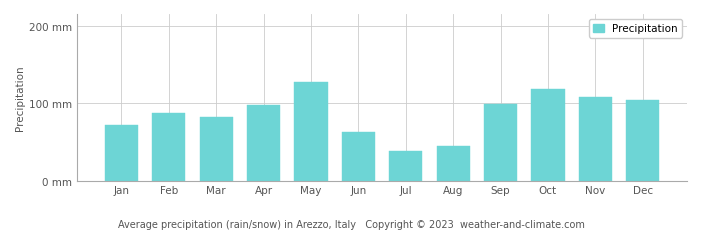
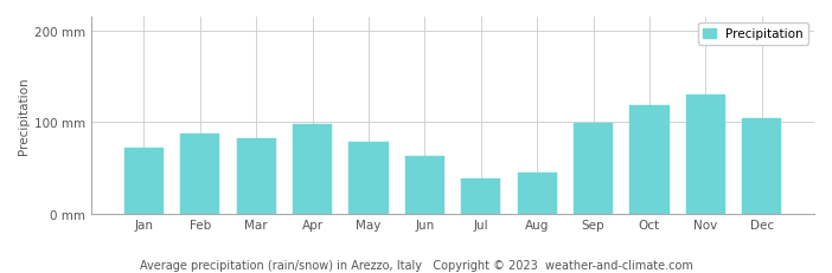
May: 128 mm -> 78 mm
Nov: 108 mm -> 130 mm
